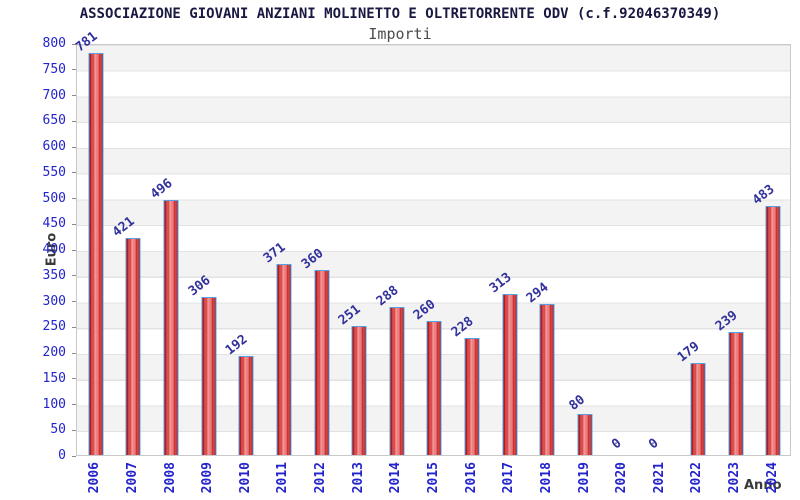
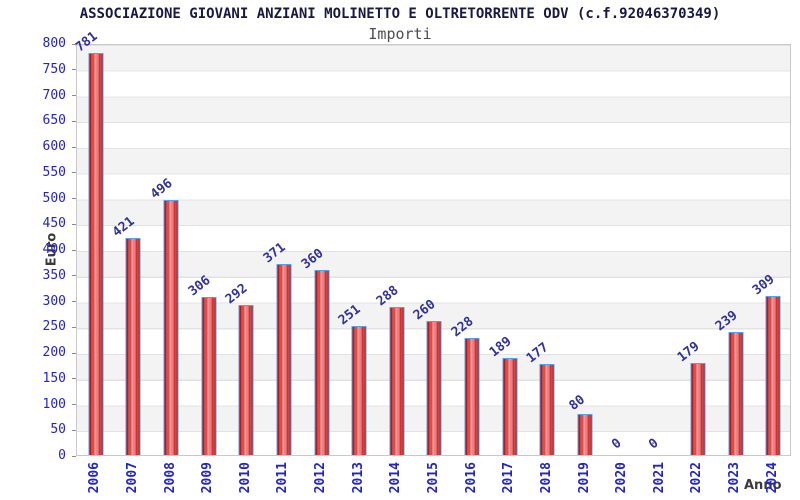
2010: 192 -> 292
2017: 313 -> 189
2018: 294 -> 177
2024: 483 -> 309
